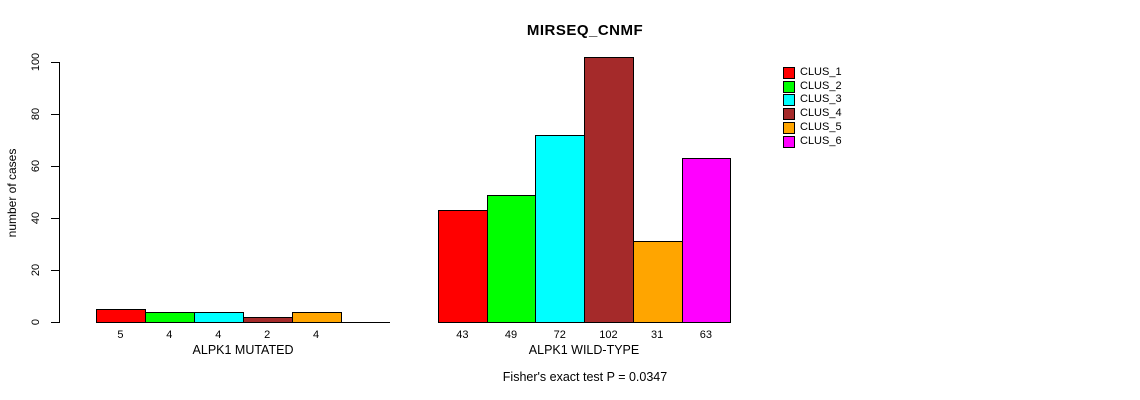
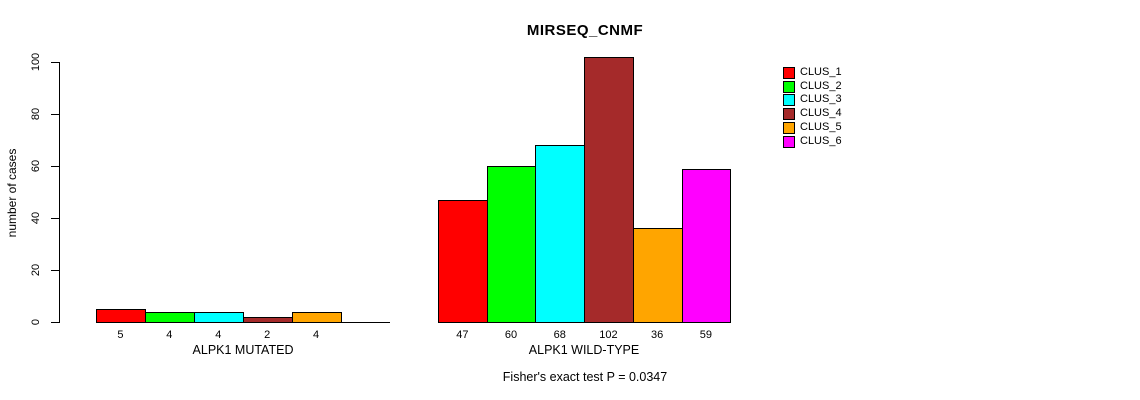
CLUS_1/ALPK1 WILD-TYPE: 43 -> 47
CLUS_2/ALPK1 WILD-TYPE: 49 -> 60
CLUS_3/ALPK1 WILD-TYPE: 72 -> 68
CLUS_5/ALPK1 WILD-TYPE: 31 -> 36
CLUS_6/ALPK1 WILD-TYPE: 63 -> 59
